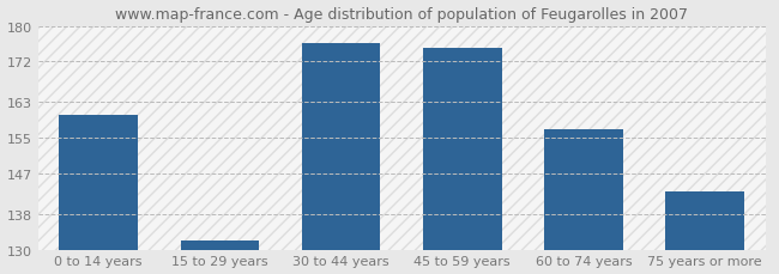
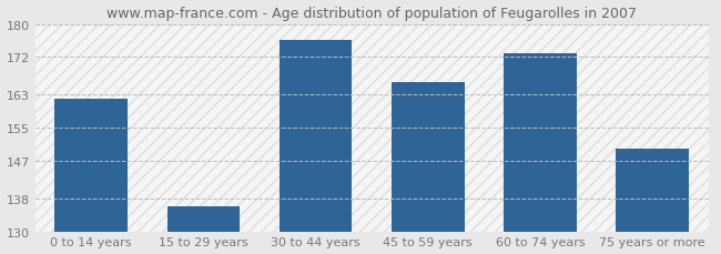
0 to 14 years: 160 -> 162
15 to 29 years: 132 -> 136
45 to 59 years: 175 -> 166
60 to 74 years: 157 -> 173
75 years or more: 143 -> 150
